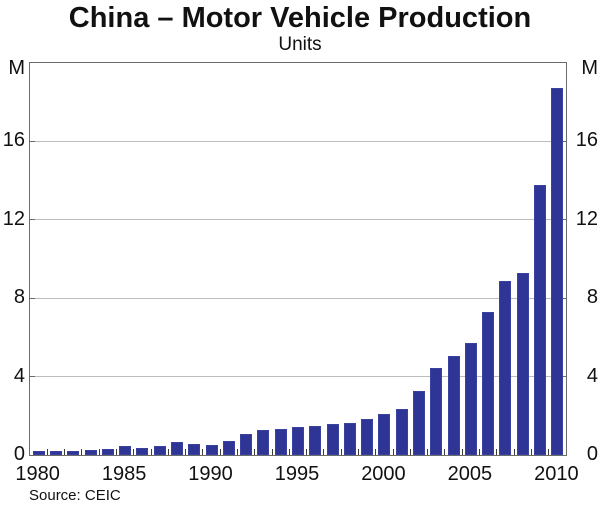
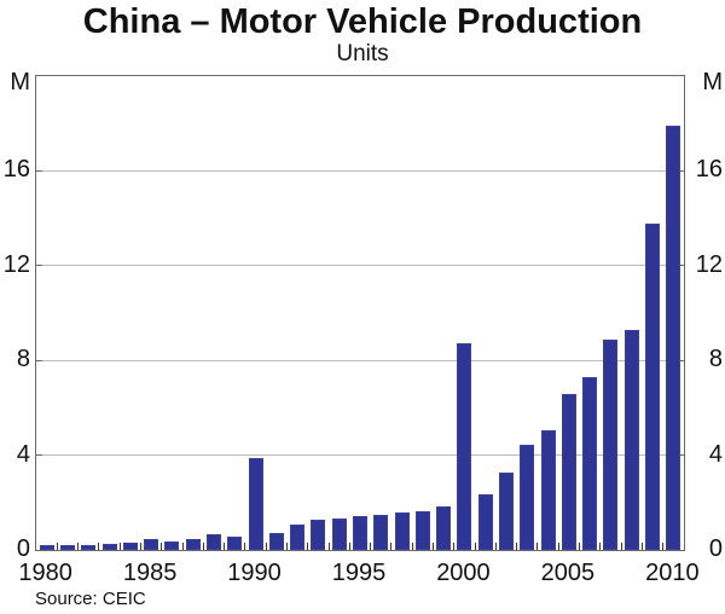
1990: 0.5 -> 3.9
2000: 2.1 -> 8.7
2005: 5.7 -> 6.6
2010: 18.7 -> 17.9
